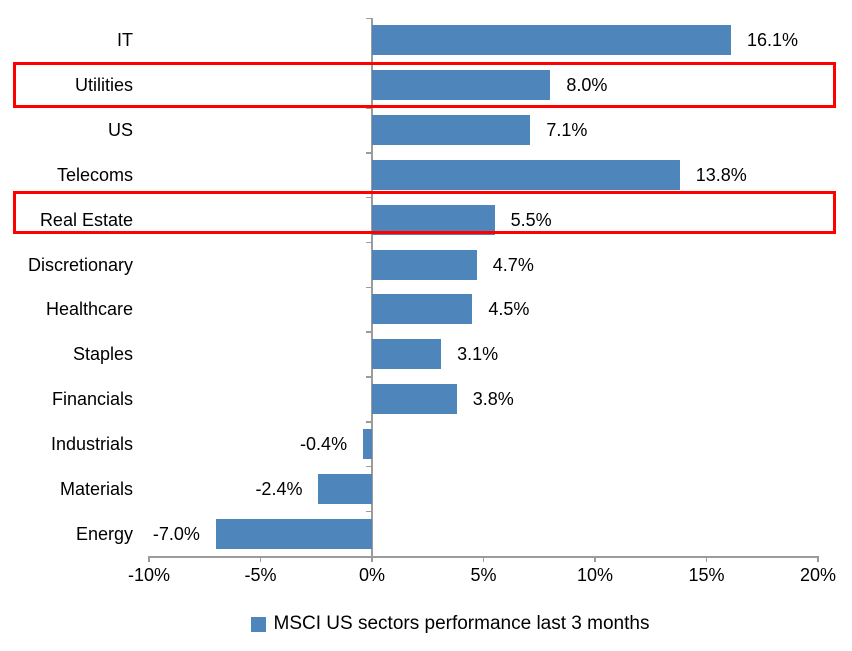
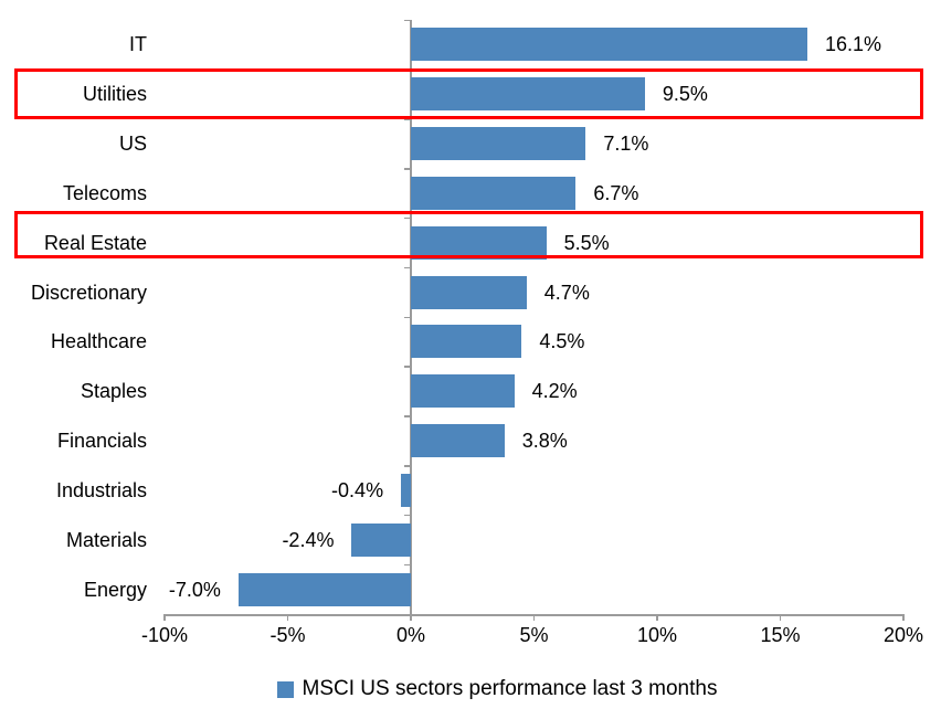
Utilities: 8.0% -> 9.5%
Telecoms: 13.8% -> 6.7%
Staples: 3.1% -> 4.2%
